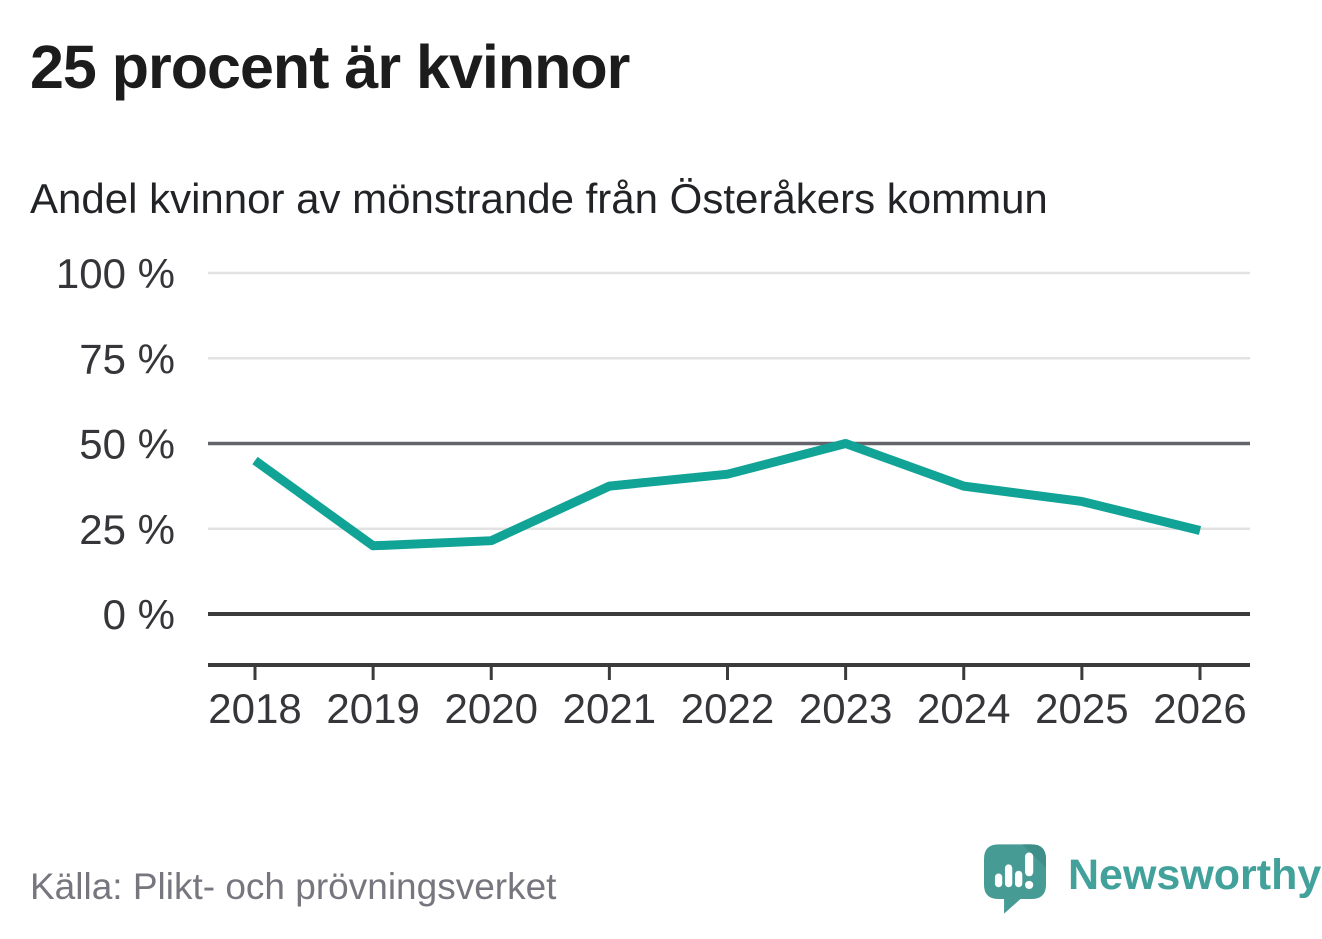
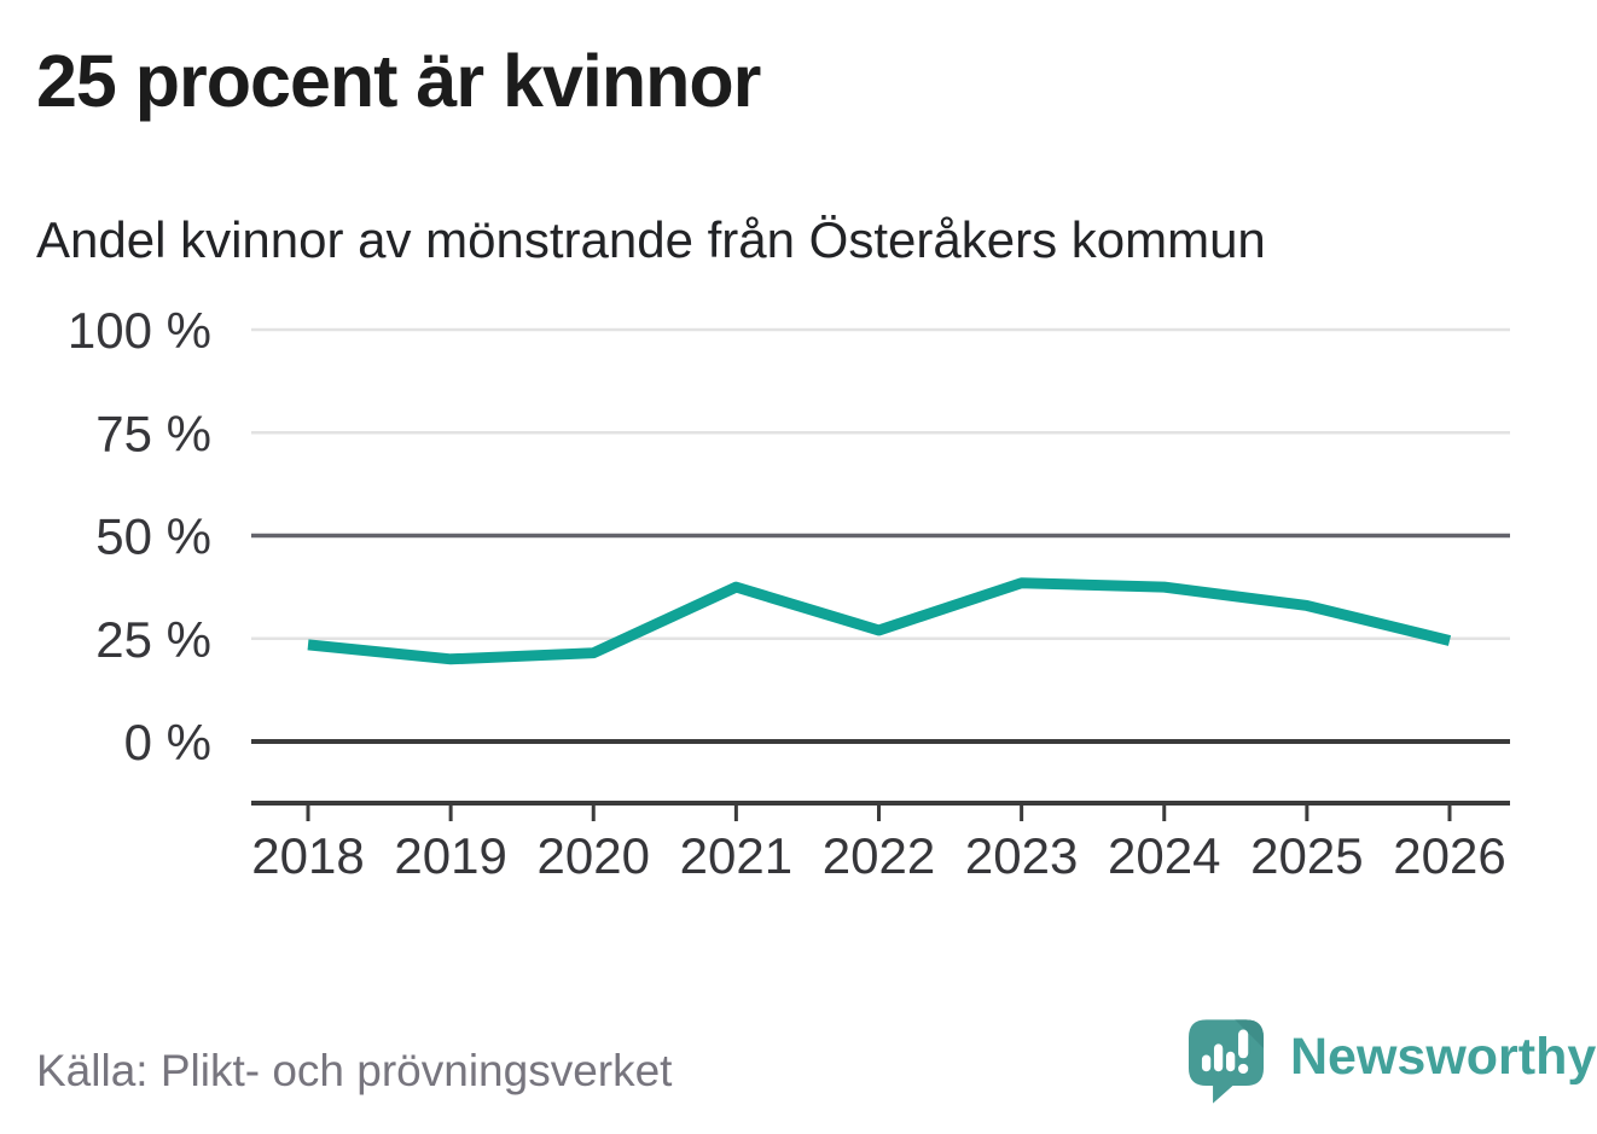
2018: 45% -> 24%
2022: 41% -> 27%
2023: 50% -> 38%
